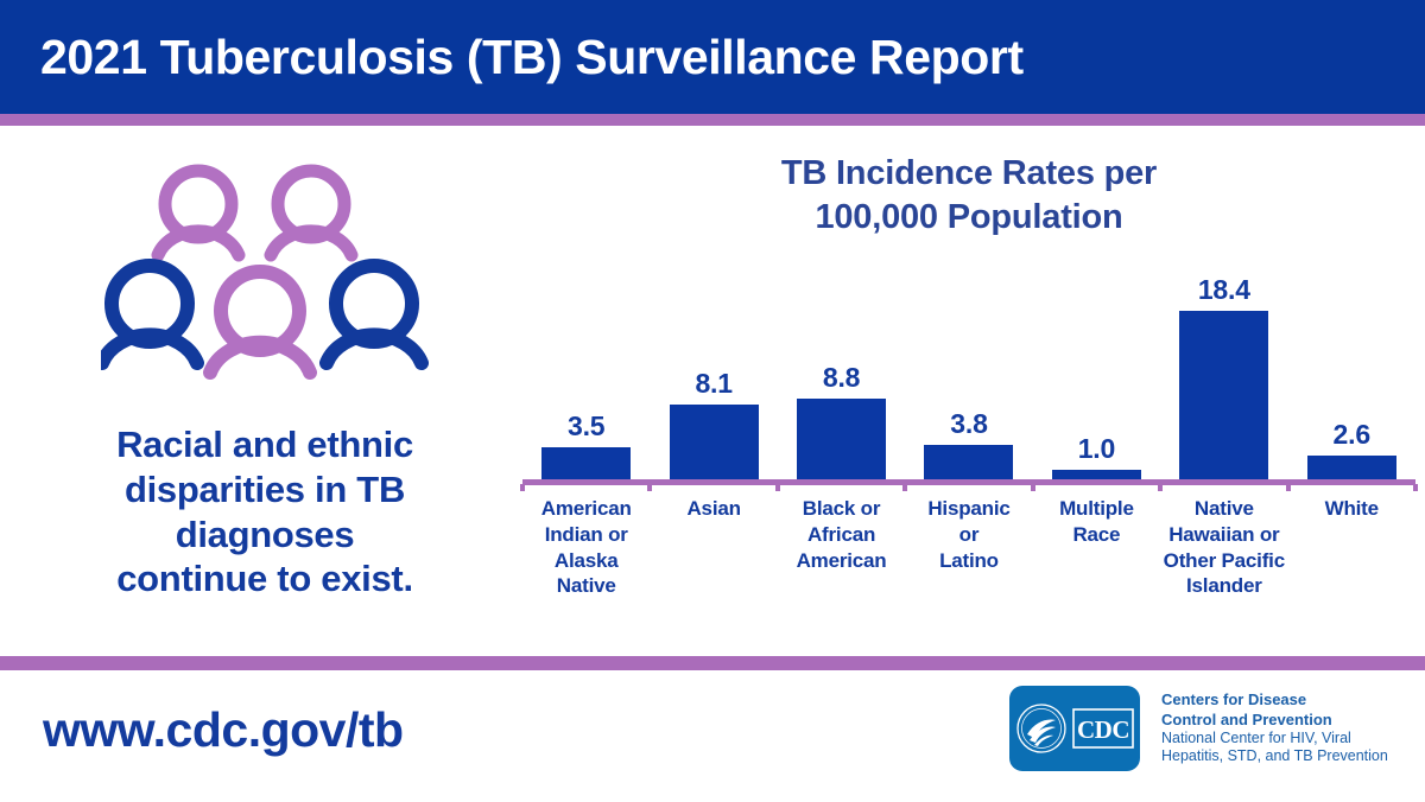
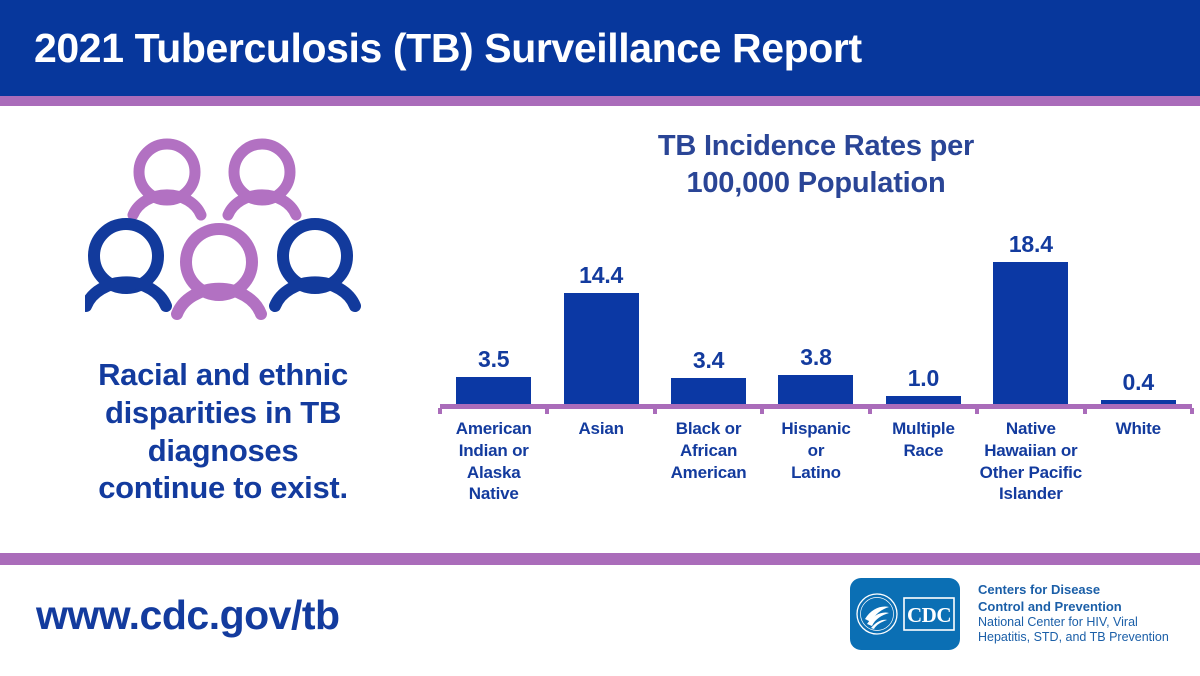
Asian: 8.1 -> 14.4
Black or African American: 8.8 -> 3.4
White: 2.6 -> 0.4
